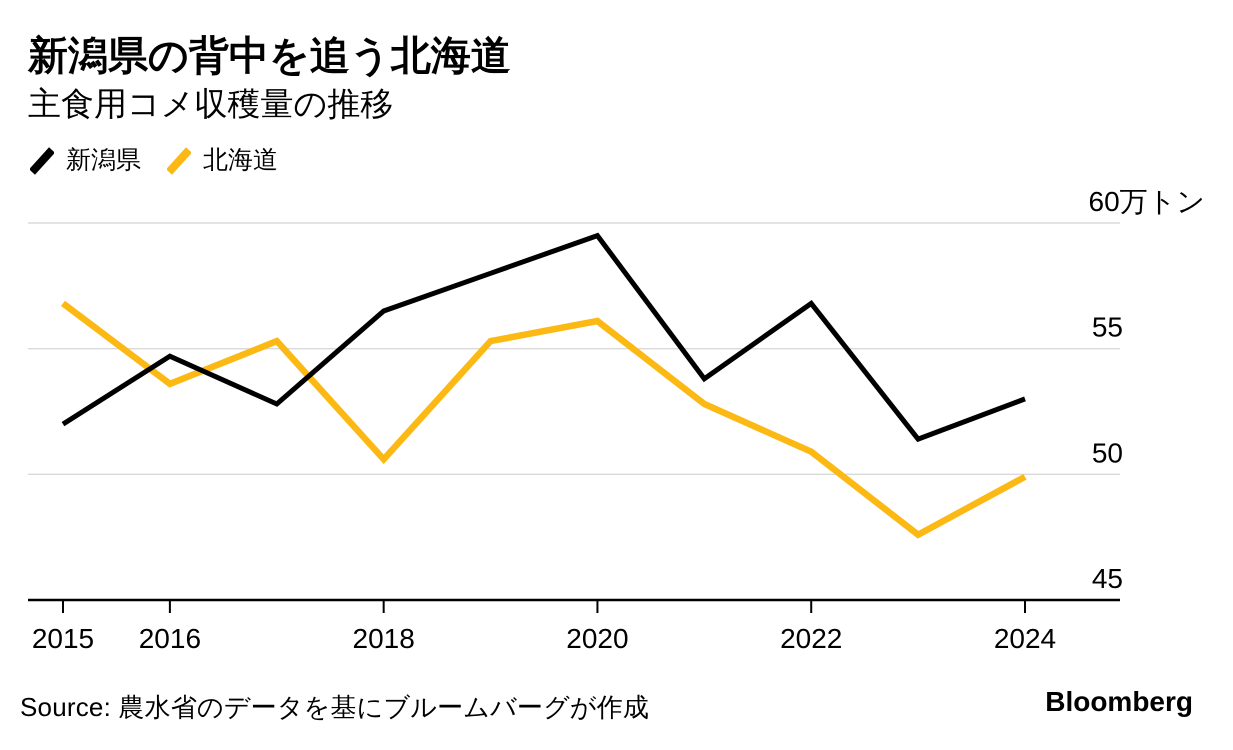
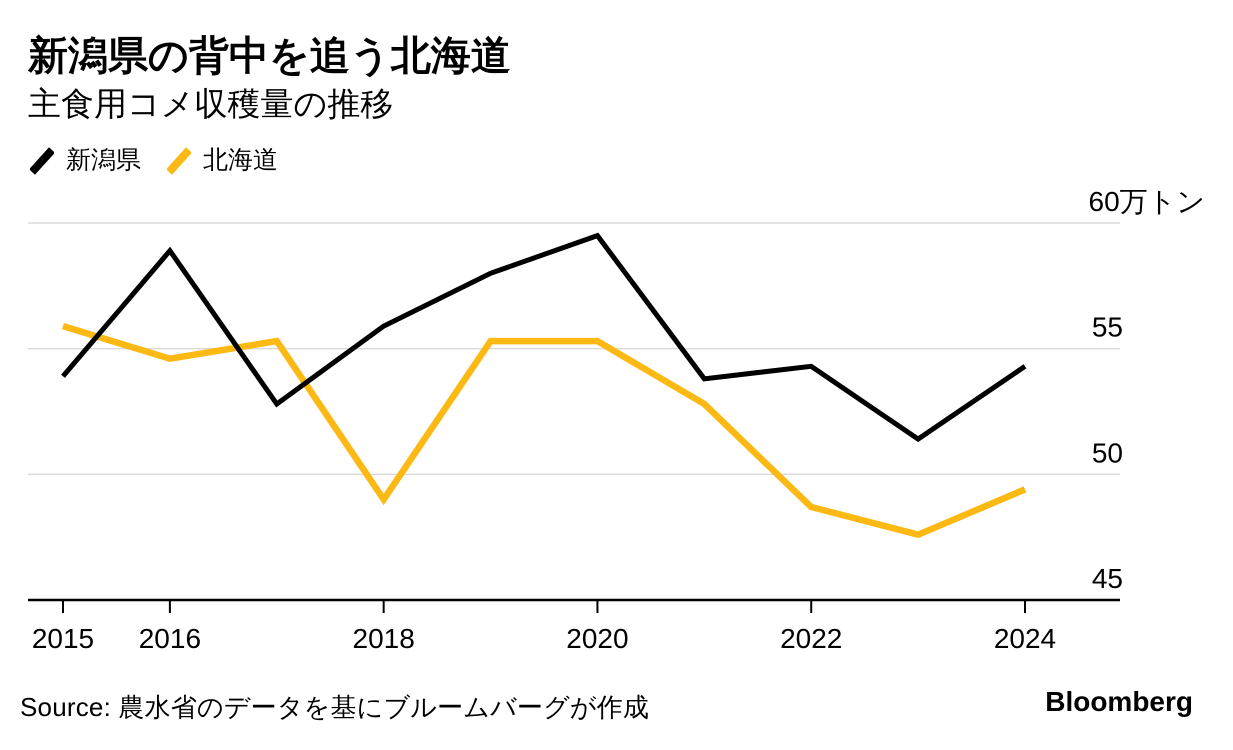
新潟県/2015: 52.0 -> 53.9
北海道/2015: 56.8 -> 55.9
新潟県/2016: 54.7 -> 58.9
北海道/2016: 53.6 -> 54.6
新潟県/2018: 56.5 -> 55.9
北海道/2018: 50.6 -> 49.0
北海道/2020: 56.1 -> 55.3
新潟県/2022: 56.8 -> 54.3
北海道/2022: 50.9 -> 48.7
新潟県/2024: 53.0 -> 54.3
北海道/2024: 49.9 -> 49.4
